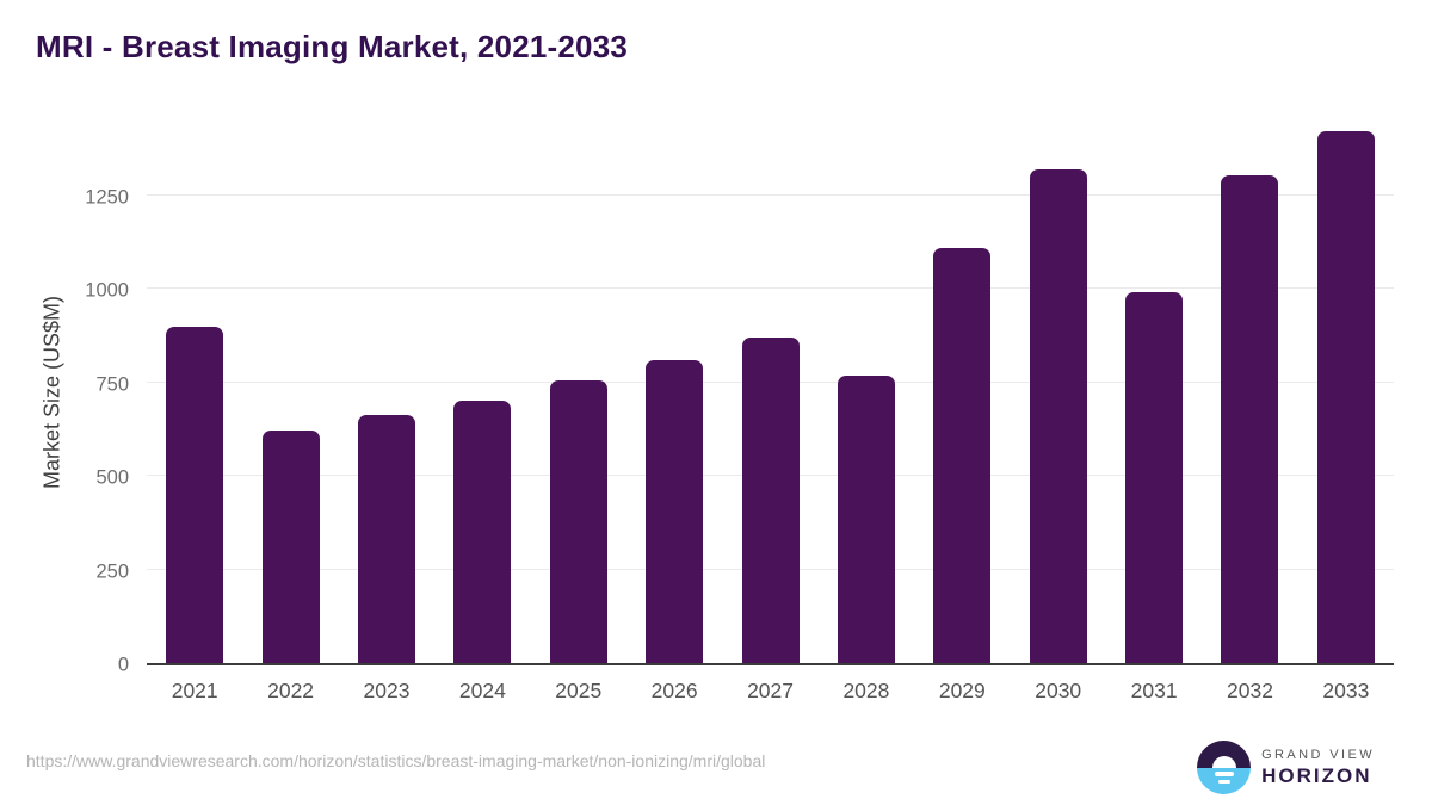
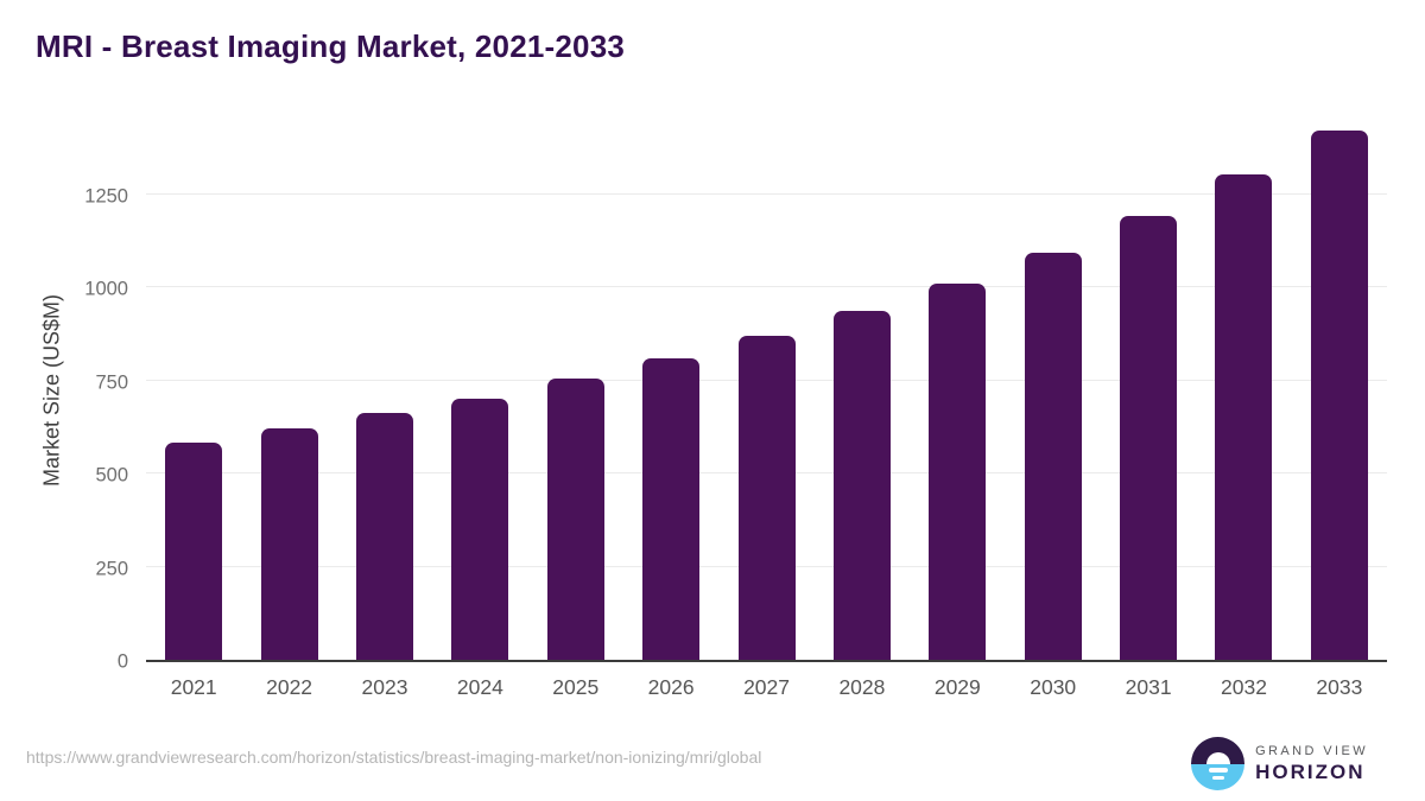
2021: 900 -> 580
2028: 770 -> 940
2029: 1110 -> 1010
2030: 1320 -> 1100
2031: 990 -> 1190
